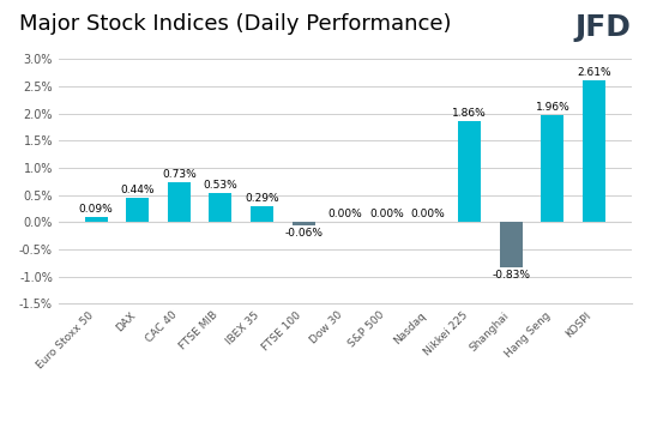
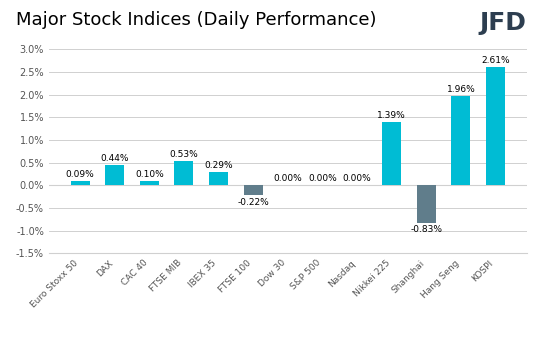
CAC 40: 0.73% -> 0.10%
FTSE 100: -0.06% -> -0.22%
Nikkei 225: 1.86% -> 1.39%
